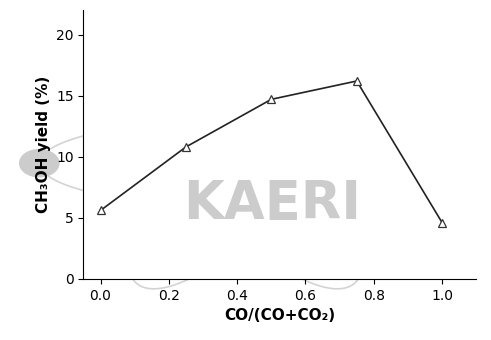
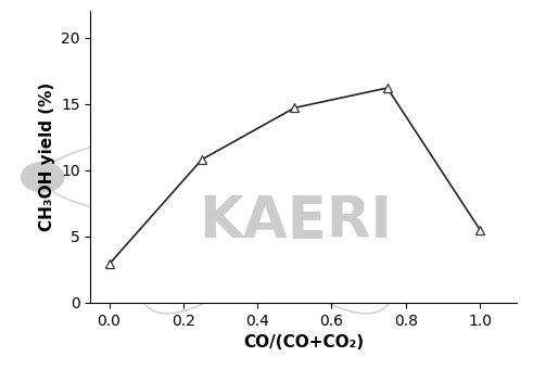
0.0: 5.6 -> 2.9
1.0: 4.6 -> 5.5
